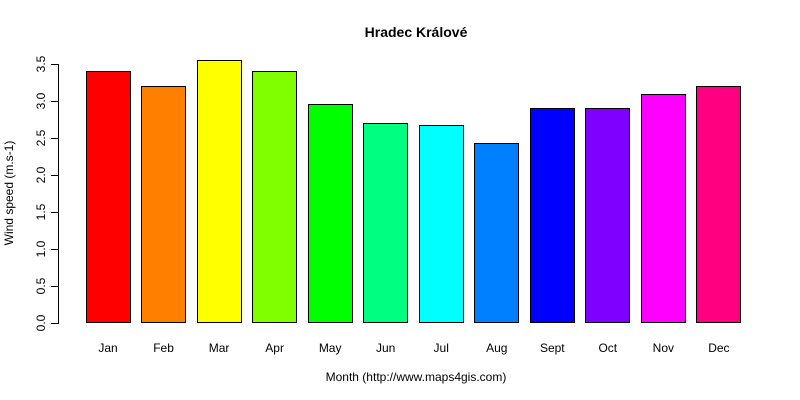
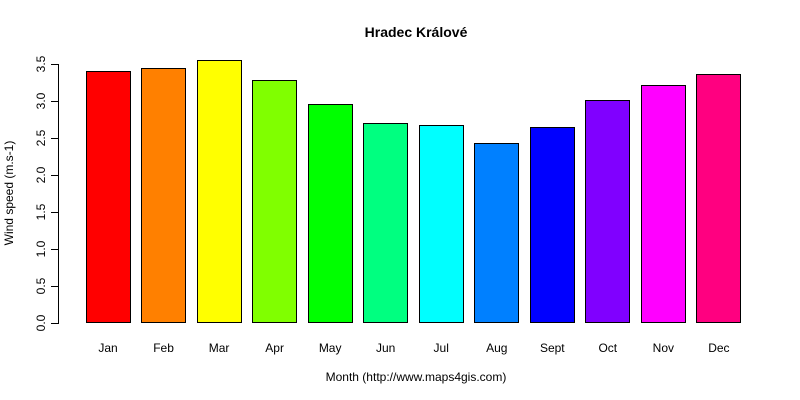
Feb: 3.2 -> 3.4
Apr: 3.4 -> 3.3
Sept: 2.9 -> 2.6
Oct: 2.9 -> 3.0
Nov: 3.1 -> 3.2
Dec: 3.2 -> 3.4
